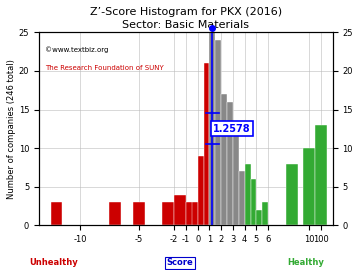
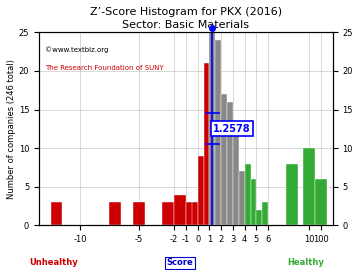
100: 13 -> 6
